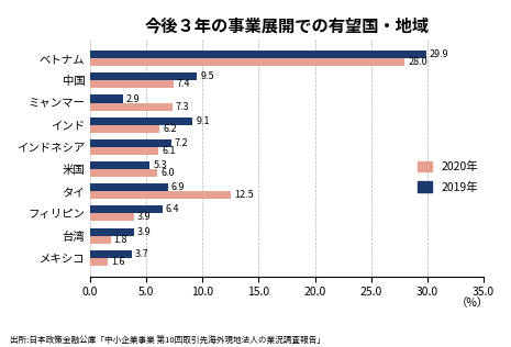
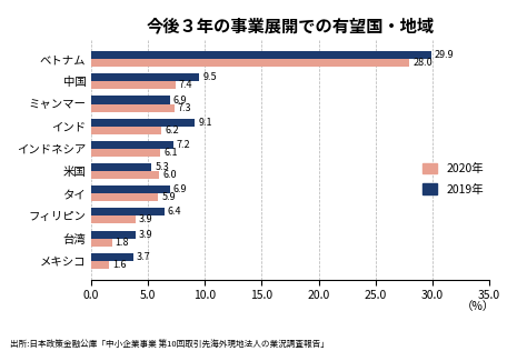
2019年/ミャンマー: 2.9 -> 6.9
2020年/タイ: 12.5 -> 5.9
